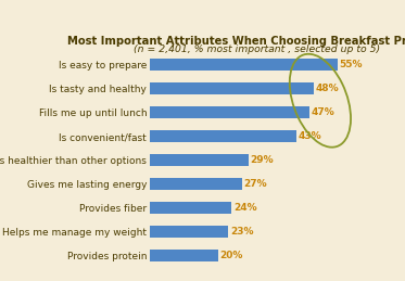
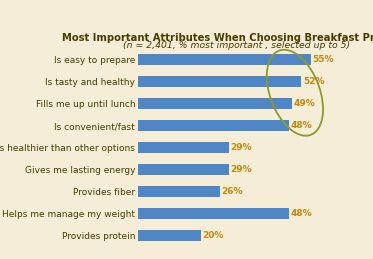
Is tasty and healthy: 48% -> 52%
Fills me up until lunch: 47% -> 49%
Is convenient/fast: 43% -> 48%
Gives me lasting energy: 27% -> 29%
Provides fiber: 24% -> 26%
Helps me manage my weight: 23% -> 48%
